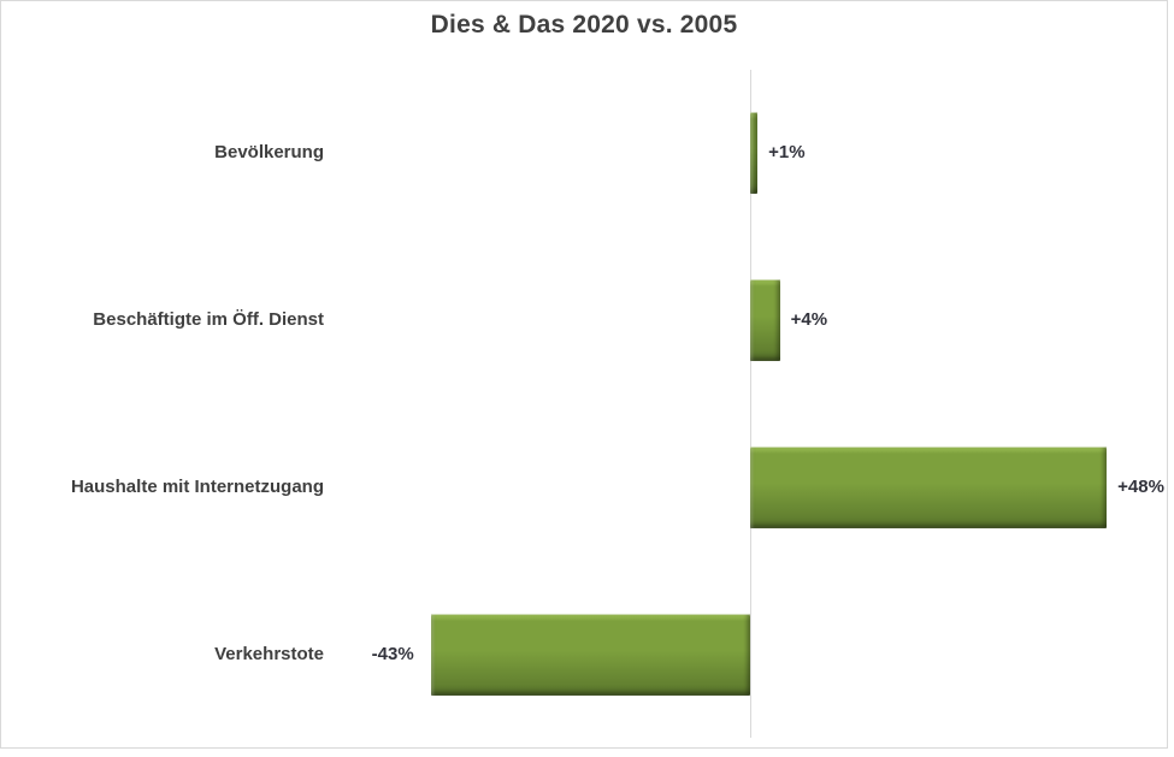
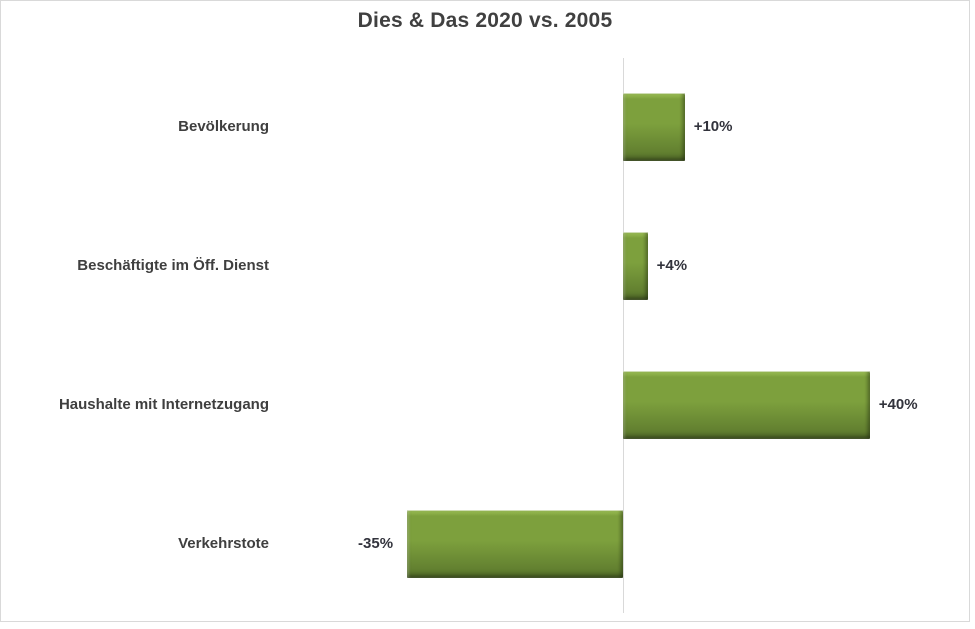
Bevölkerung: +1% -> +10%
Haushalte mit Internetzugang: +48% -> +40%
Verkehrstote: -43% -> -35%
